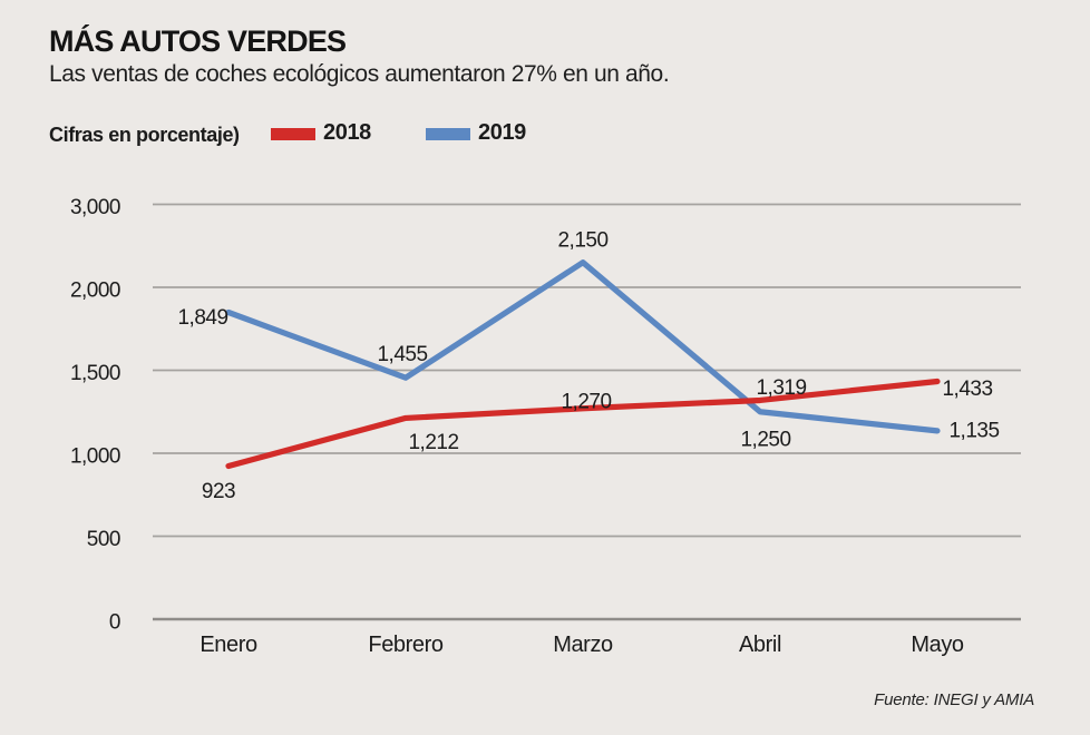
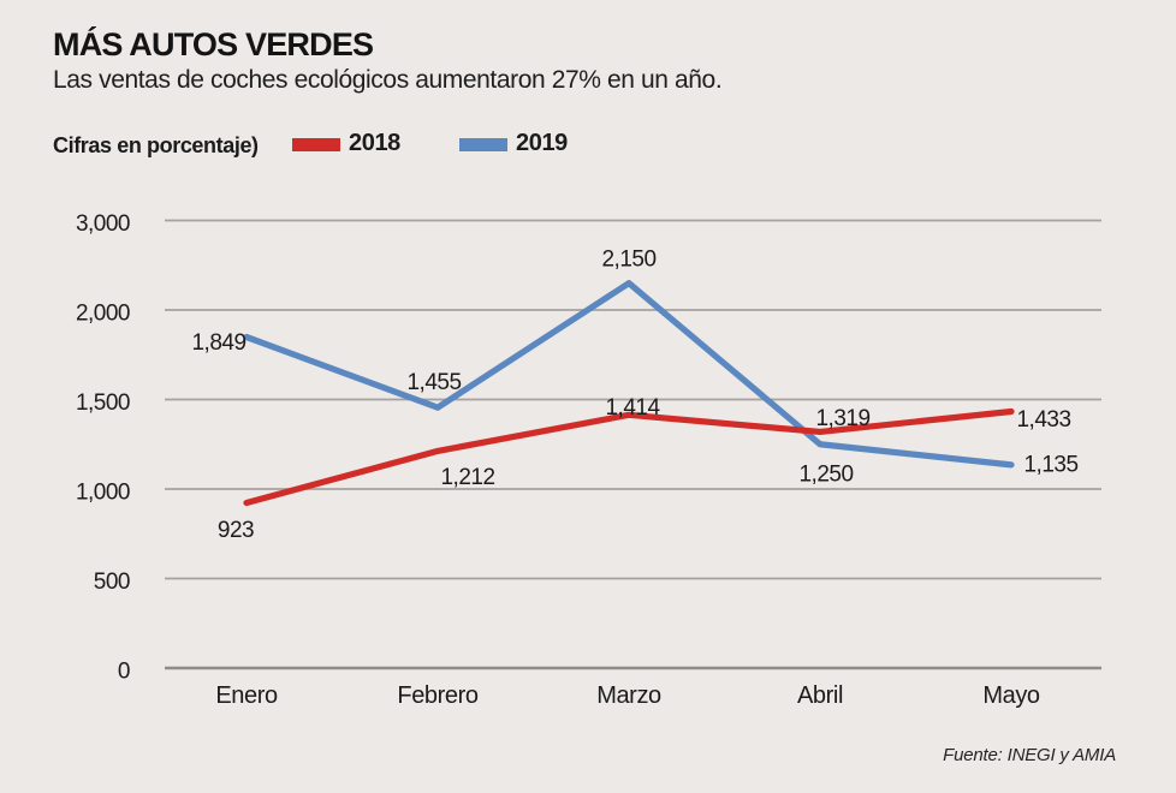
2018/Marzo: 1,270 -> 1,414
